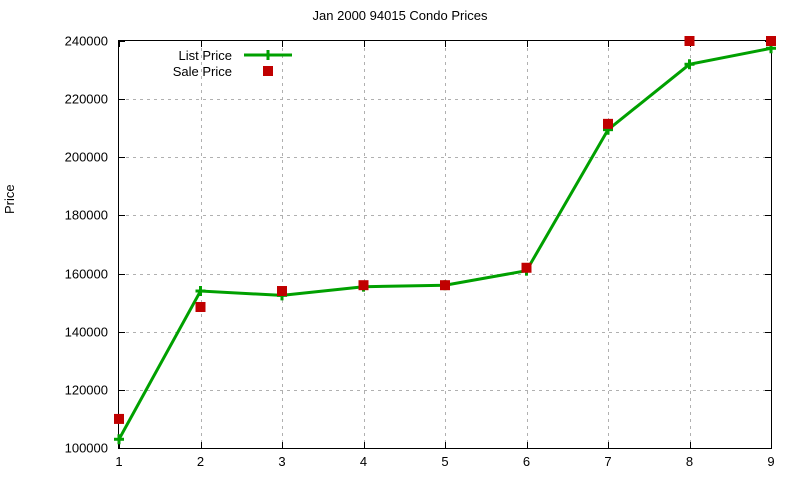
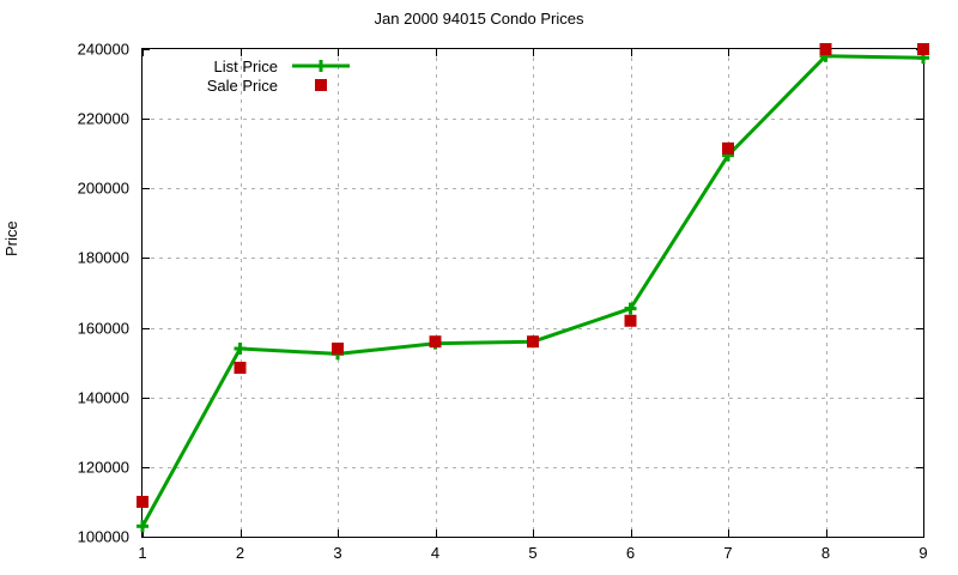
List Price/6: 161000 -> 166000
List Price/8: 232000 -> 238000
